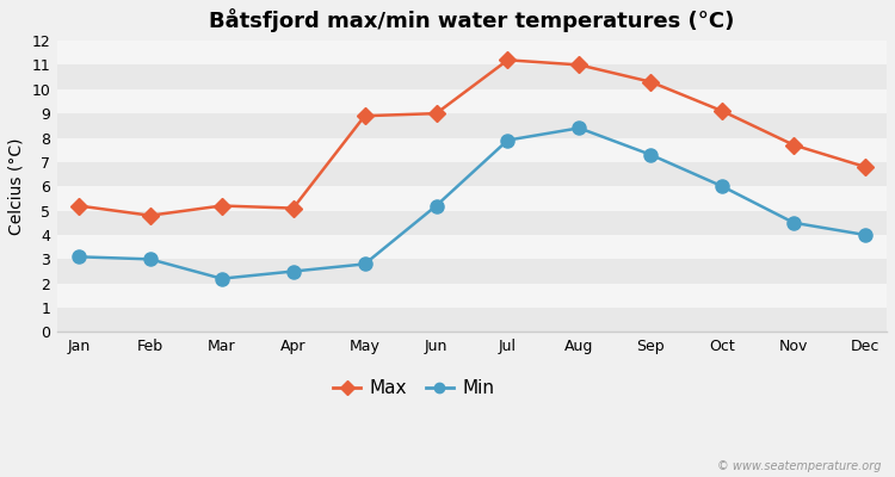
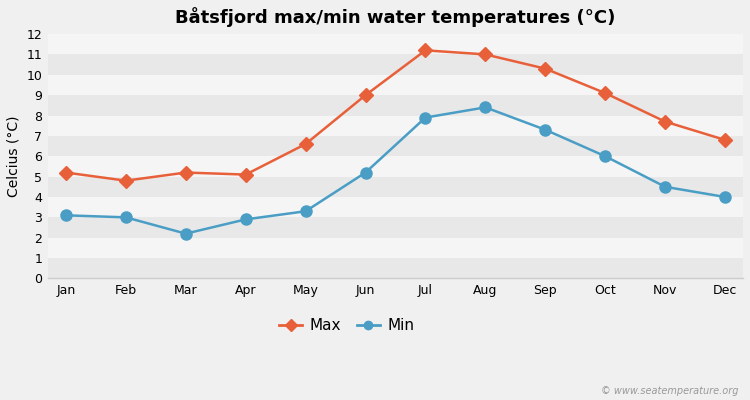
Min/Apr: 2.5 -> 2.9
Max/May: 8.9 -> 6.6
Min/May: 2.8 -> 3.3
